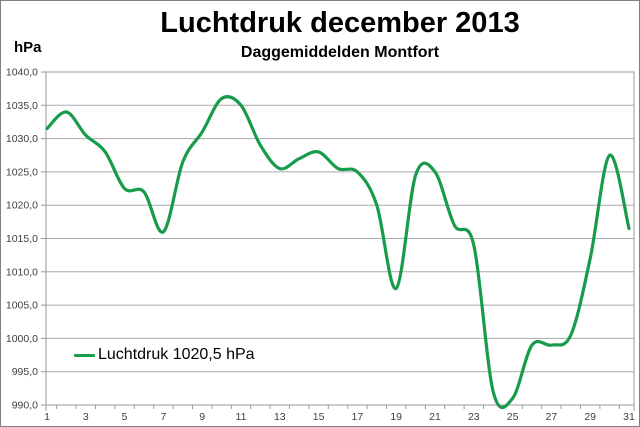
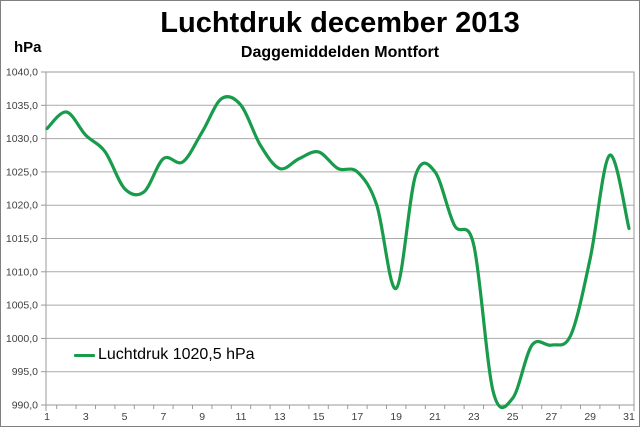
7: 1016 -> 1027
